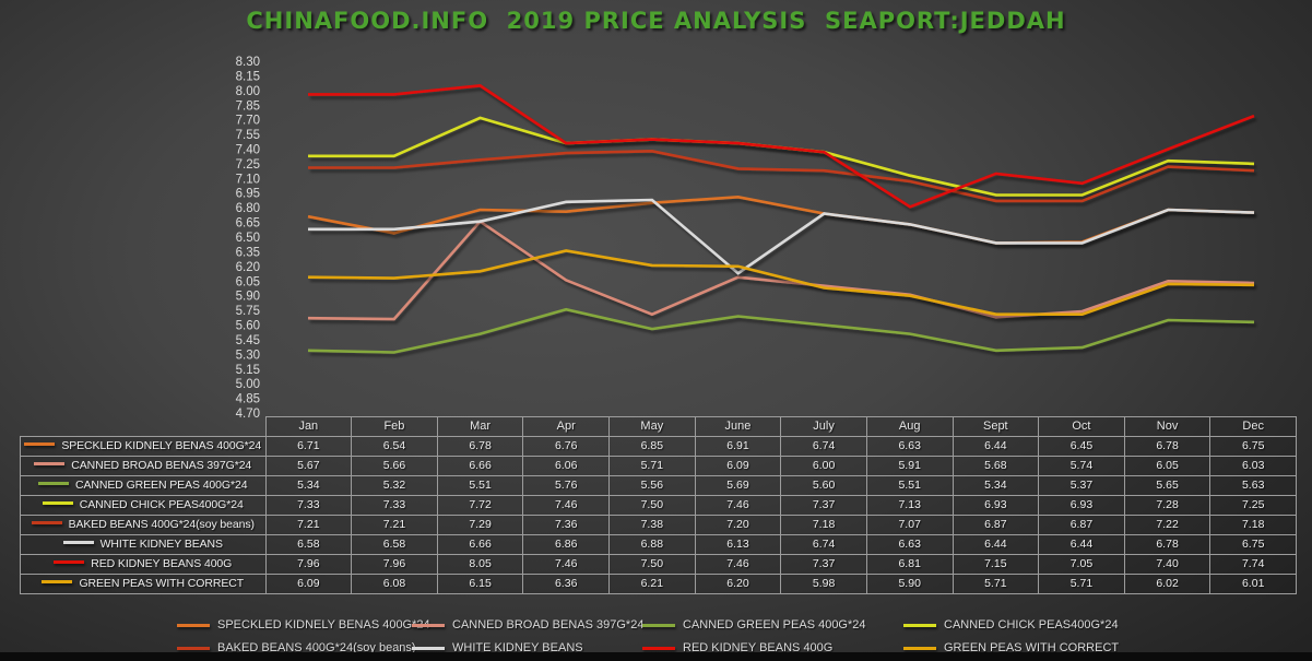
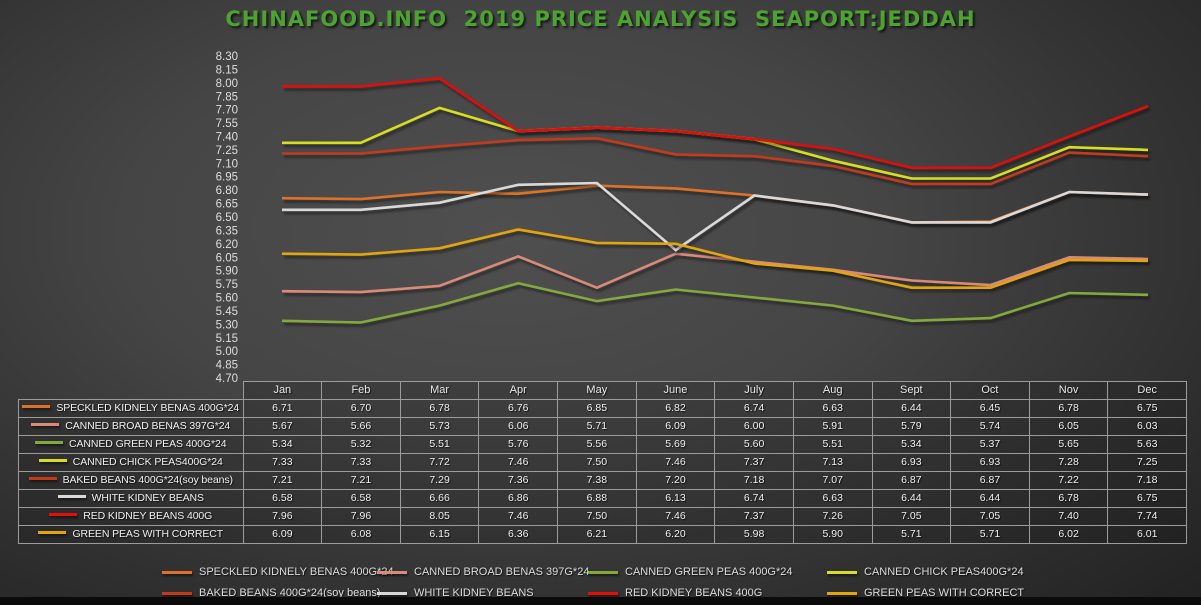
SPECKLED KIDNELY BENAS 400G*24/Feb: 6.54 -> 6.70
CANNED BROAD BENAS 397G*24/Mar: 6.66 -> 5.73
SPECKLED KIDNELY BENAS 400G*24/June: 6.91 -> 6.82
RED KIDNEY BEANS 400G/Aug: 6.81 -> 7.26
CANNED BROAD BENAS 397G*24/Sept: 5.68 -> 5.79
RED KIDNEY BEANS 400G/Sept: 7.15 -> 7.05
